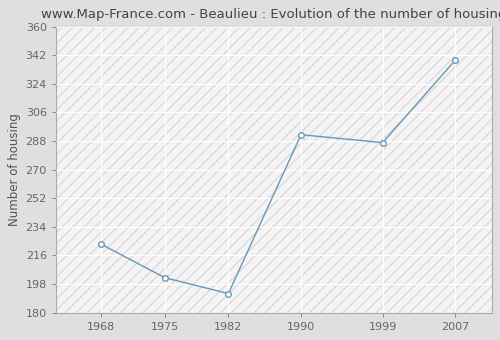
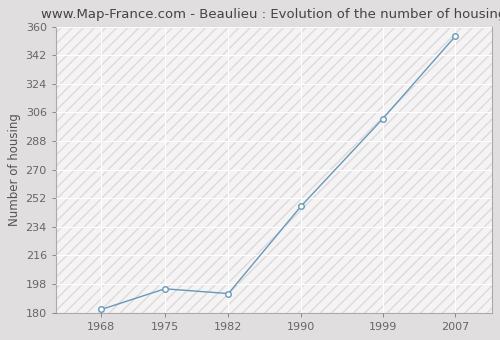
1968: 223 -> 182
1975: 202 -> 195
1990: 292 -> 247
1999: 287 -> 302
2007: 339 -> 354
